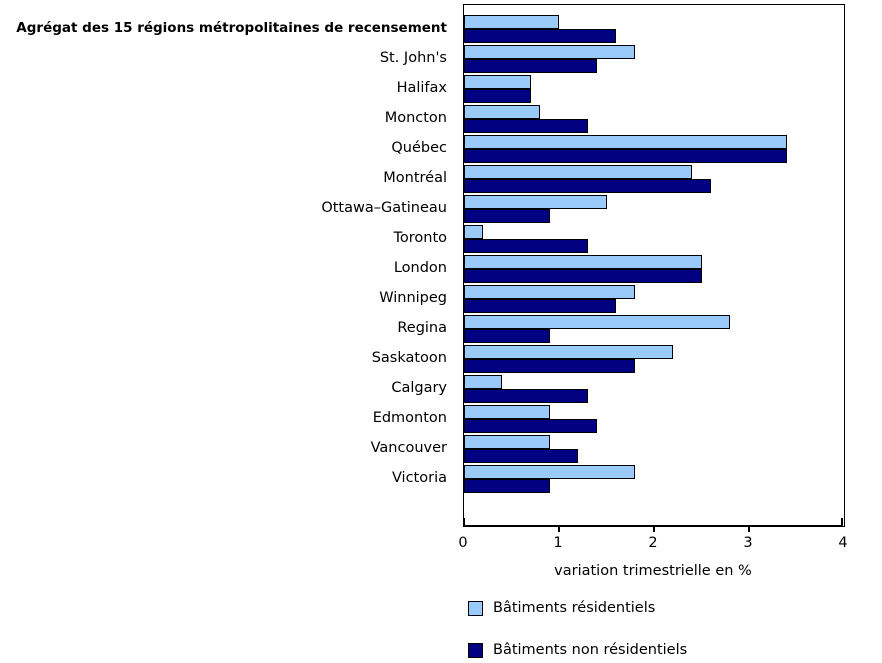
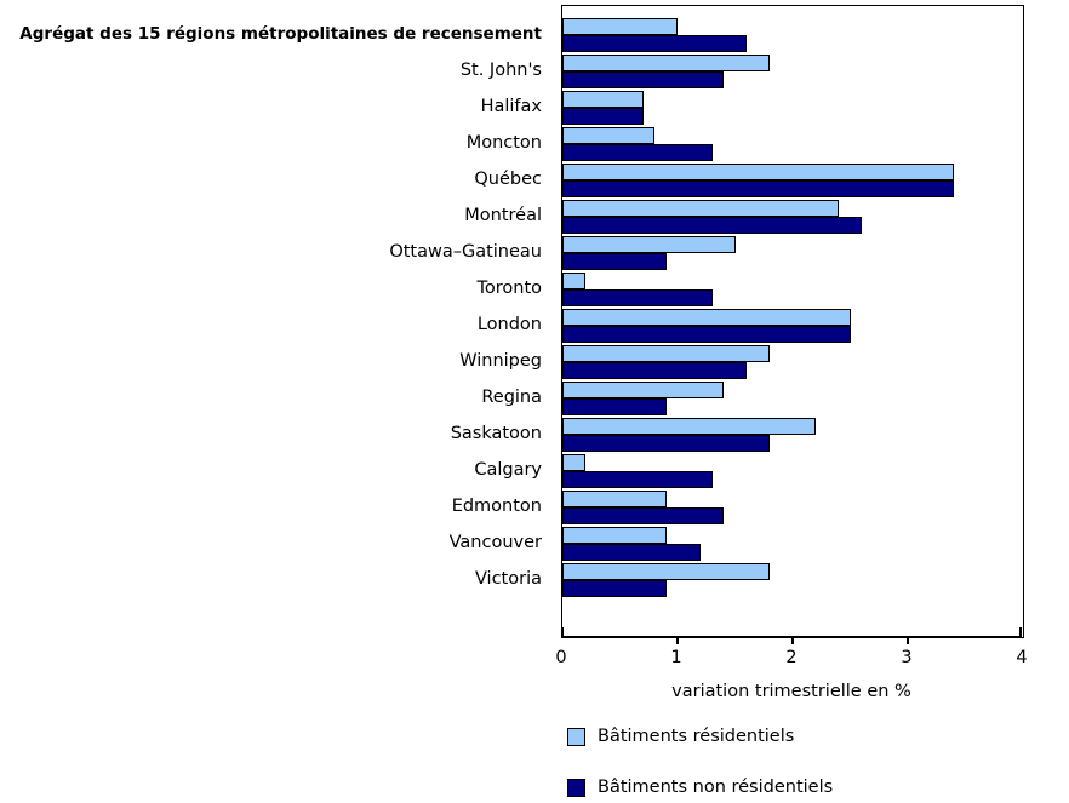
Bâtiments résidentiels/Regina: 2.8 -> 1.4
Bâtiments résidentiels/Calgary: 0.4 -> 0.2
